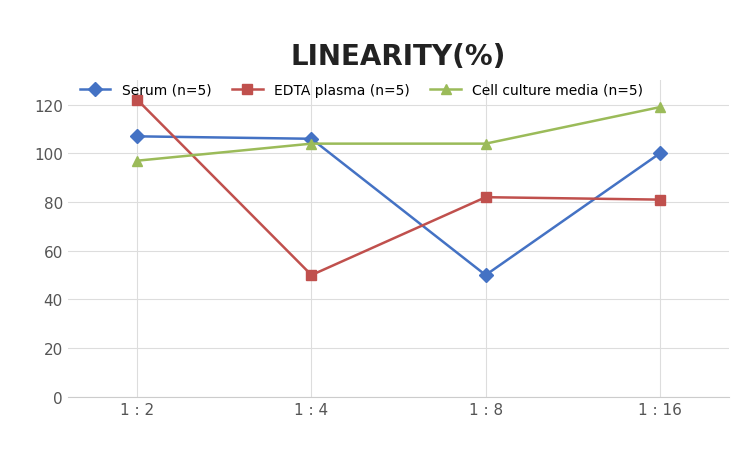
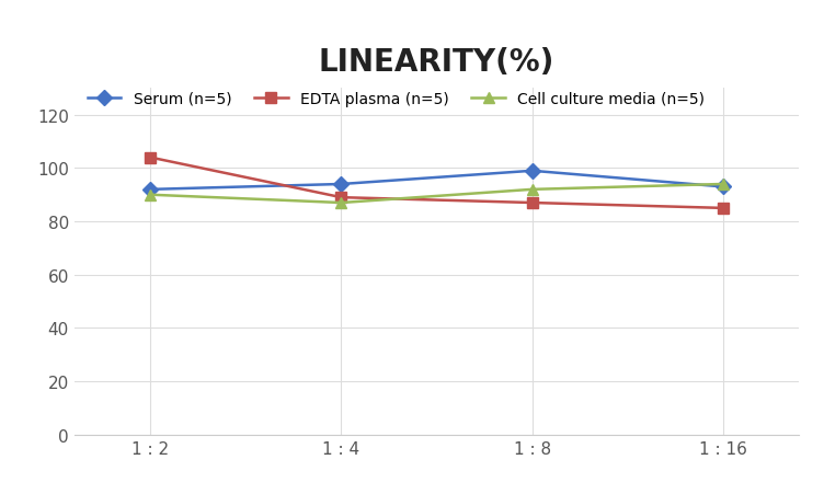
Serum (n=5)/1 : 2: 107 -> 92
EDTA plasma (n=5)/1 : 2: 122 -> 104
Cell culture media (n=5)/1 : 2: 97 -> 90
Serum (n=5)/1 : 4: 106 -> 94
EDTA plasma (n=5)/1 : 4: 50 -> 89
Cell culture media (n=5)/1 : 4: 104 -> 87
Serum (n=5)/1 : 8: 50 -> 99
EDTA plasma (n=5)/1 : 8: 82 -> 87
Cell culture media (n=5)/1 : 8: 104 -> 92
Serum (n=5)/1 : 16: 100 -> 93
EDTA plasma (n=5)/1 : 16: 81 -> 85
Cell culture media (n=5)/1 : 16: 119 -> 94
